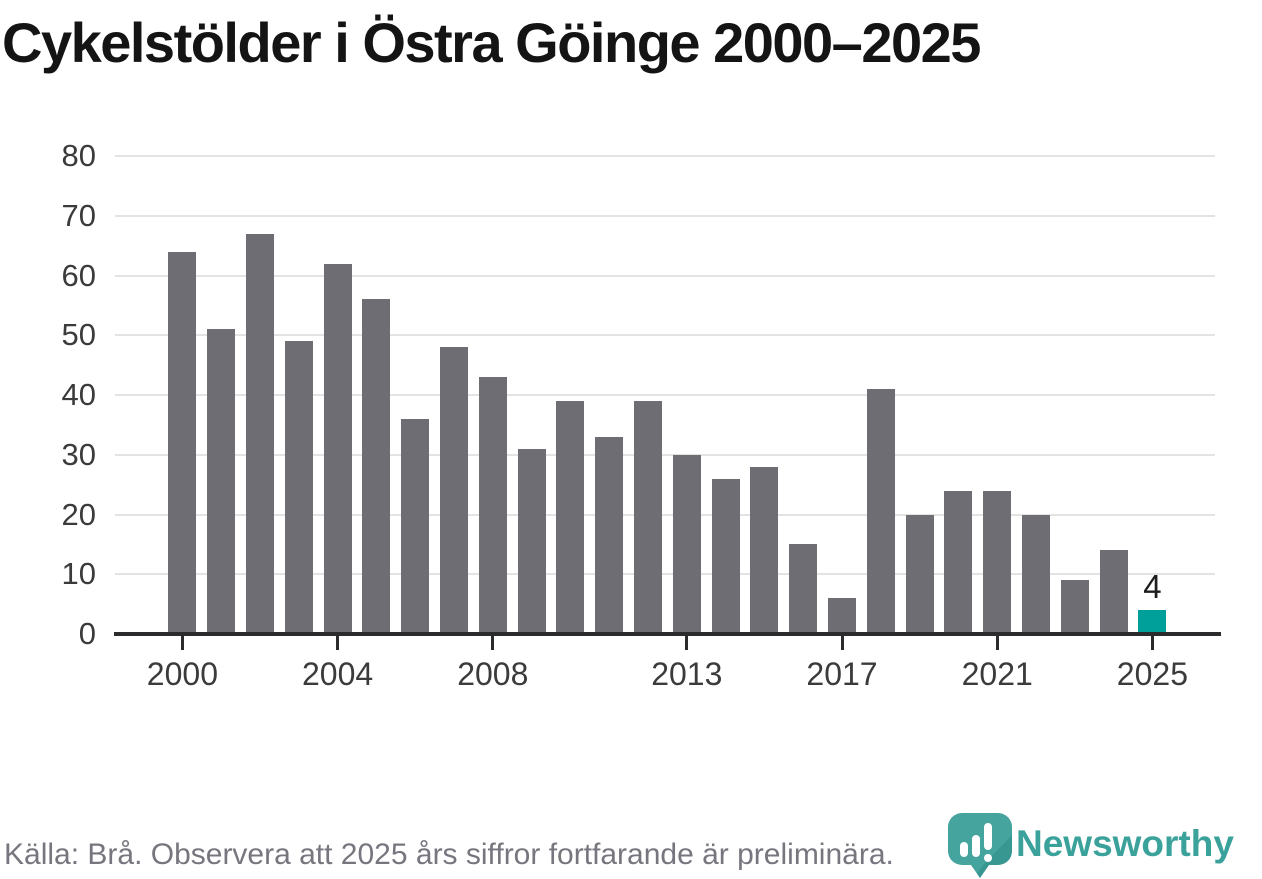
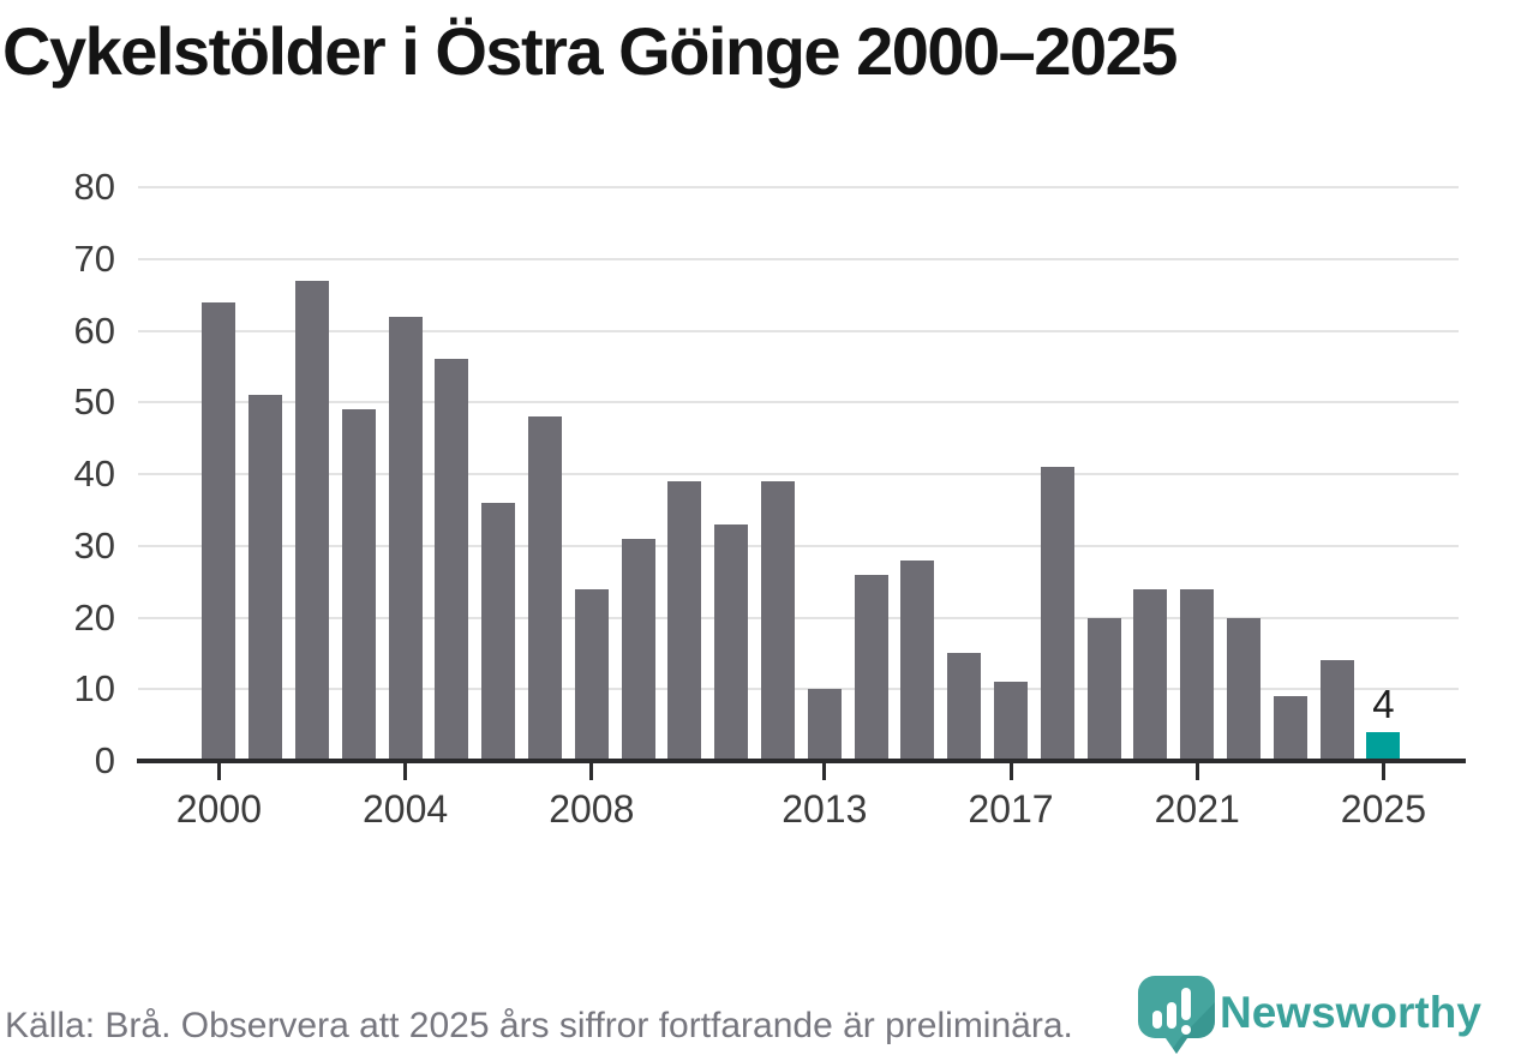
2008: 43 -> 24
2013: 30 -> 10
2017: 6 -> 11
